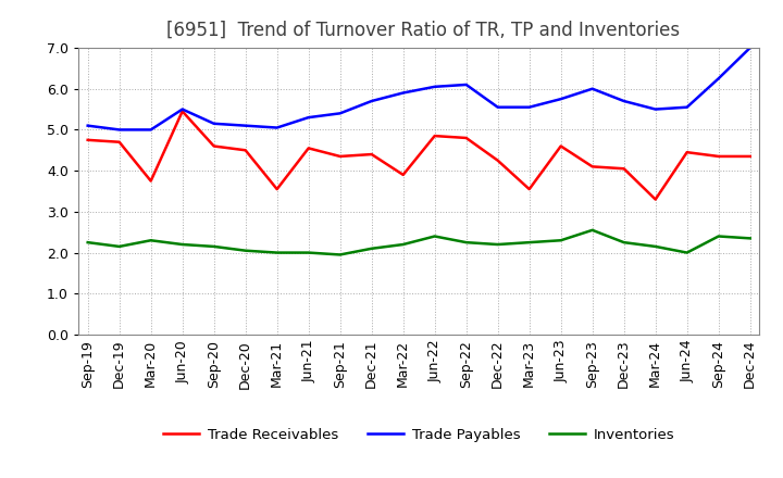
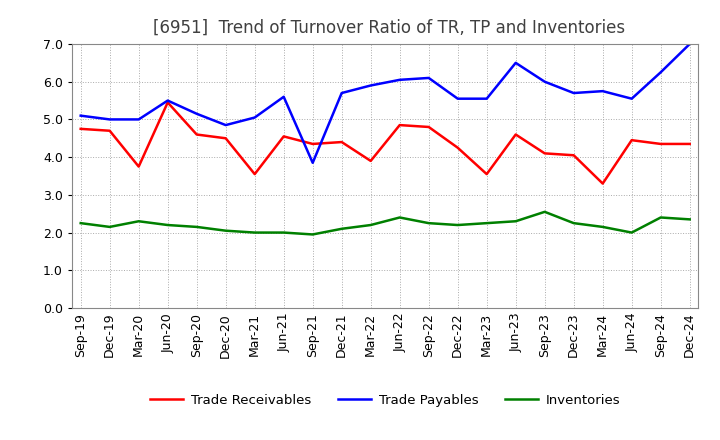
Trade Payables/Dec-20: 5.10 -> 4.85
Trade Payables/Jun-21: 5.30 -> 5.60
Trade Payables/Sep-21: 5.40 -> 3.85
Trade Payables/Jun-23: 5.75 -> 6.50
Trade Payables/Mar-24: 5.50 -> 5.75
